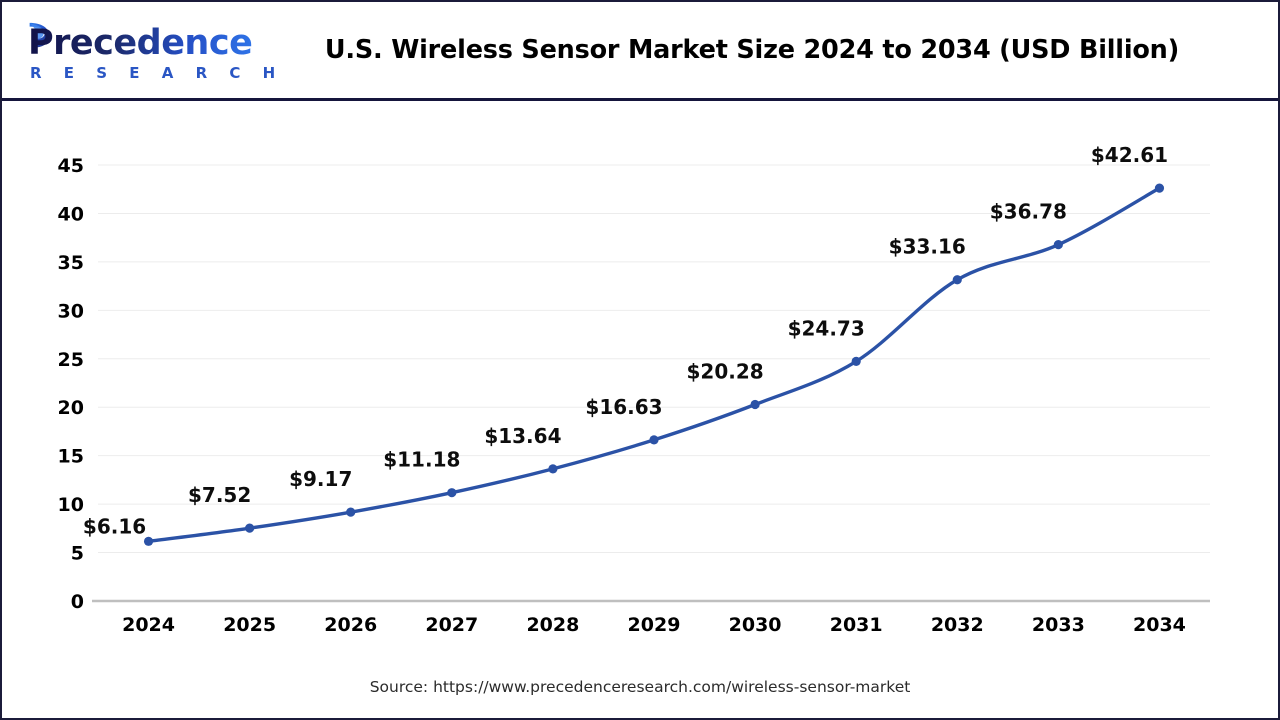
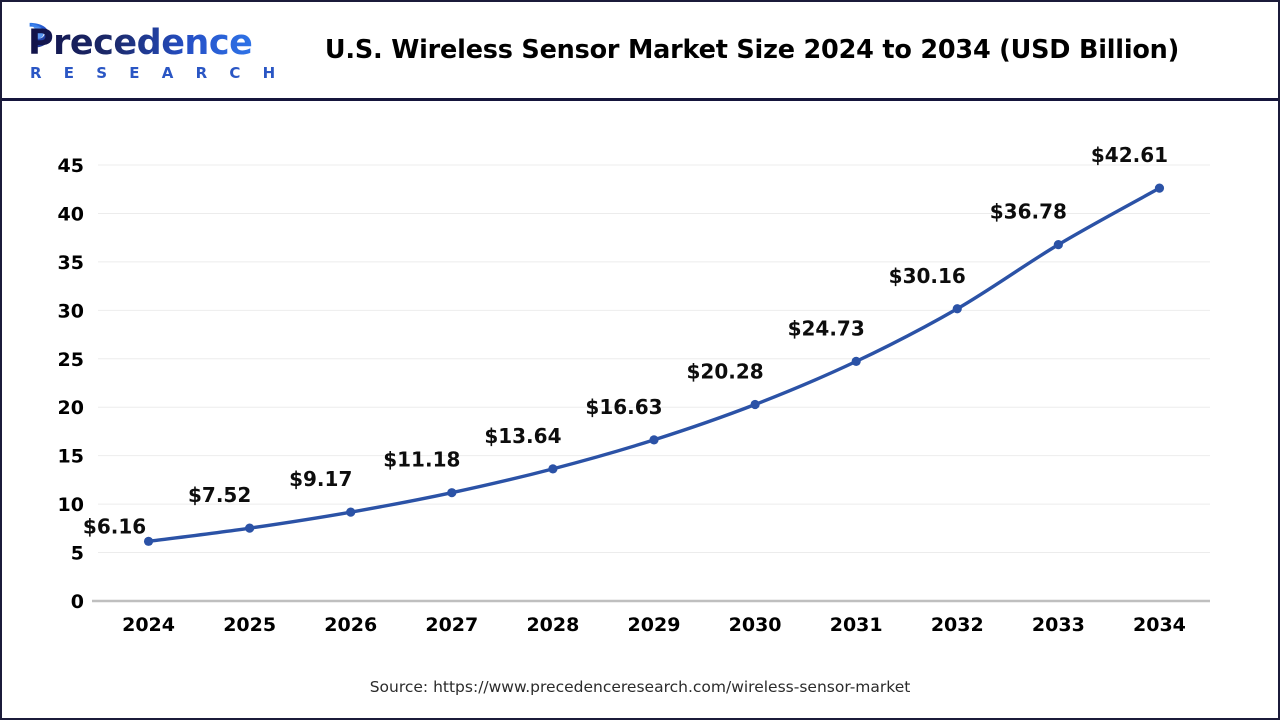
2032: $33.16 -> $30.16
